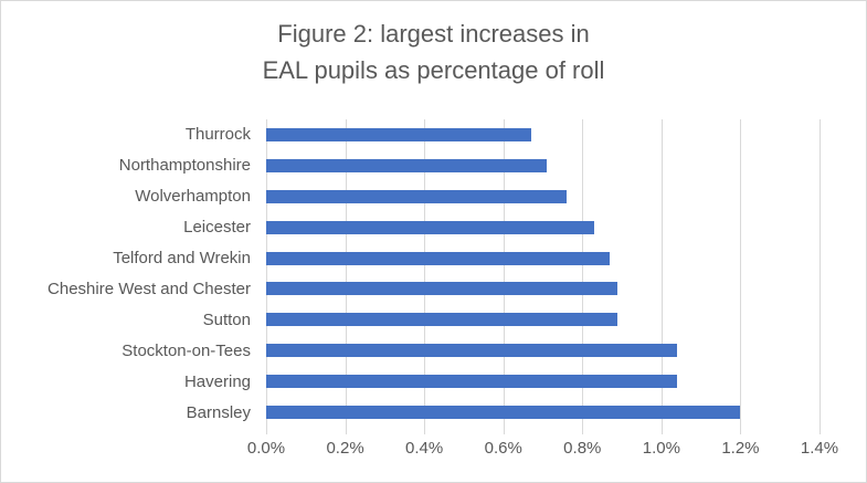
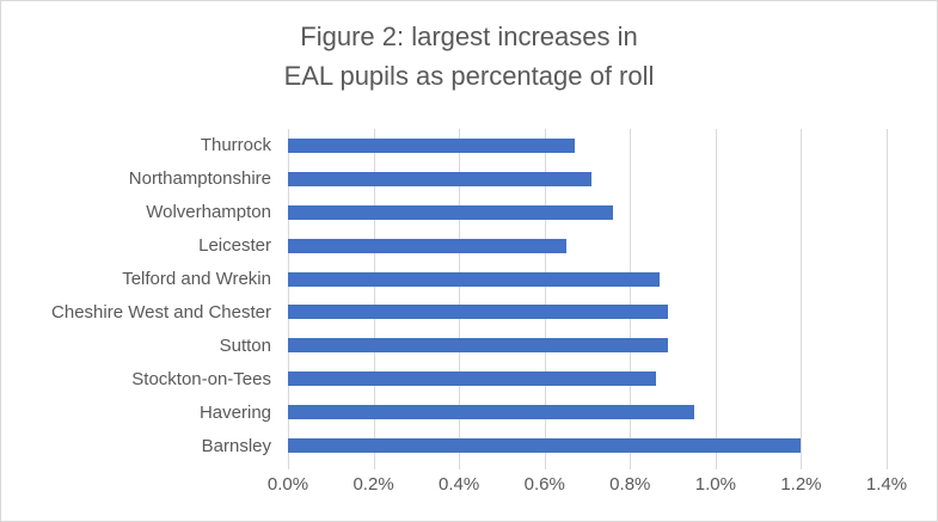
Leicester: 0.83% -> 0.65%
Stockton-on-Tees: 1.04% -> 0.86%
Havering: 1.04% -> 0.95%
